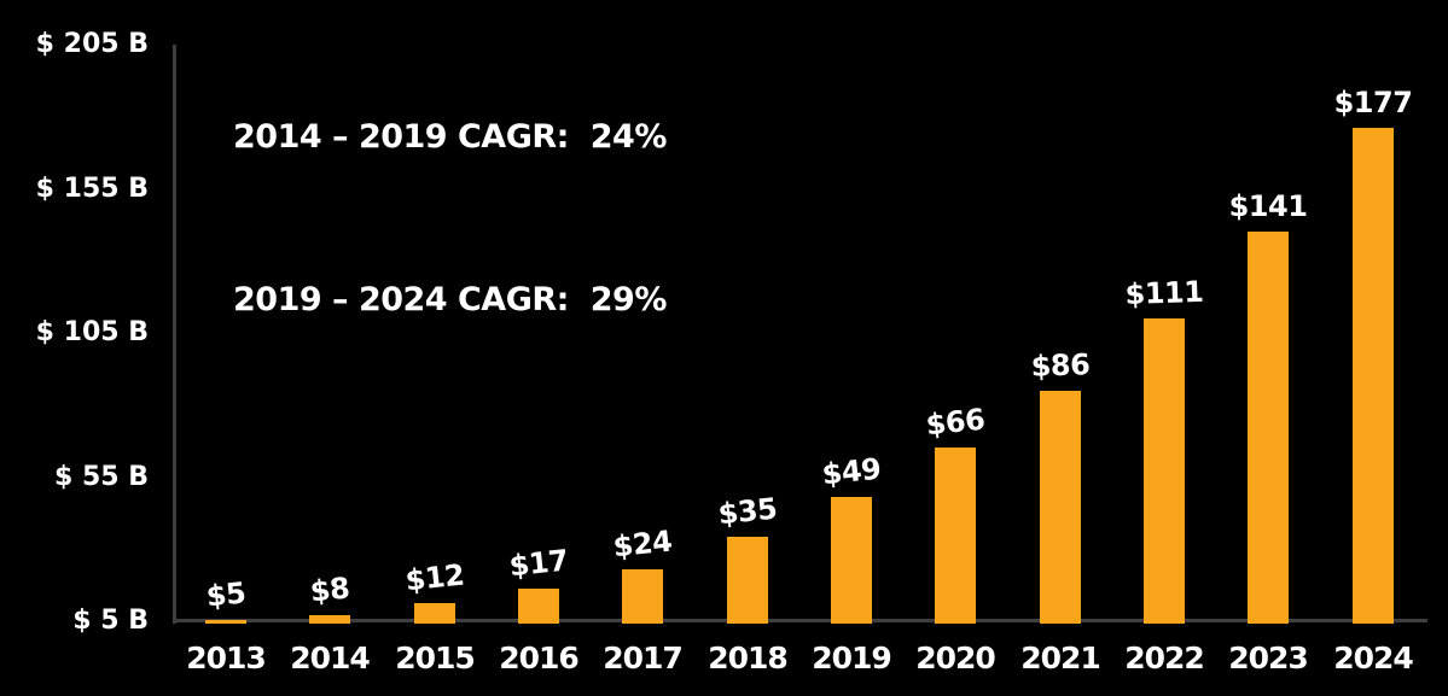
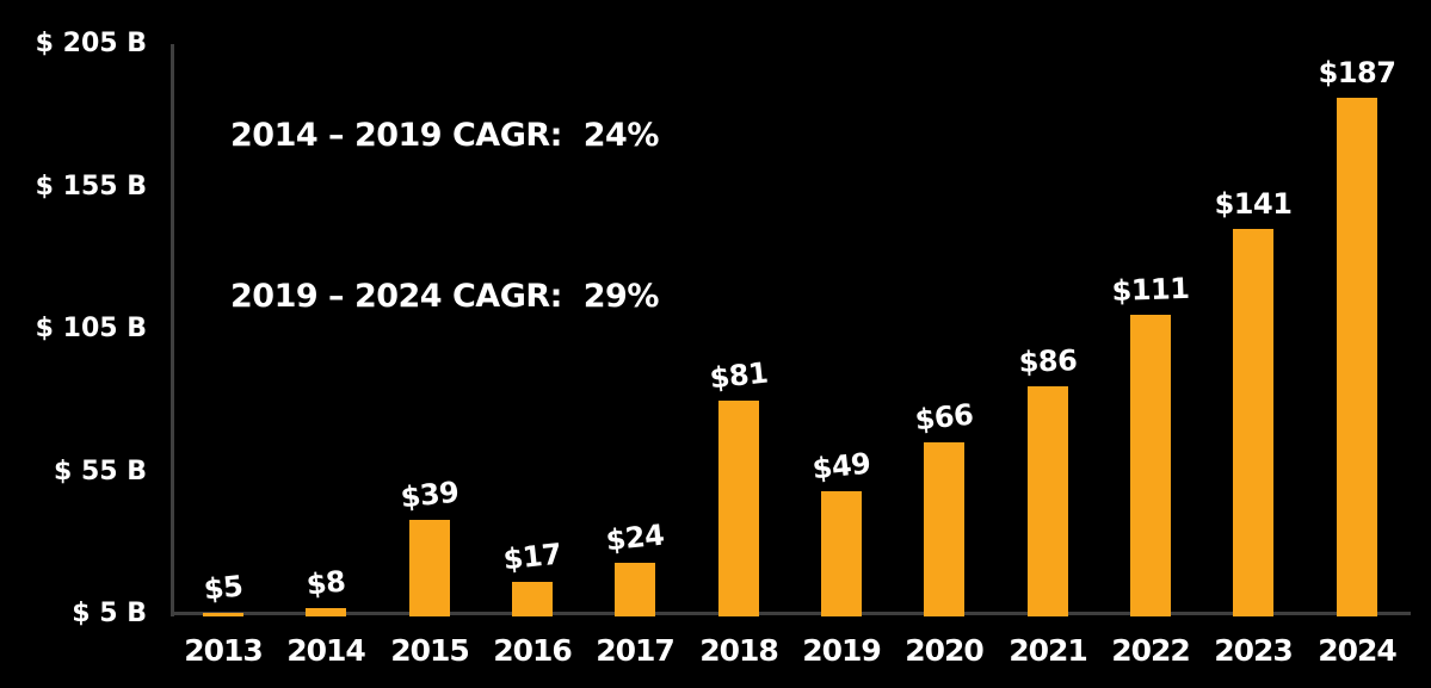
2015: $12 -> $39
2018: $35 -> $81
2024: $177 -> $187
